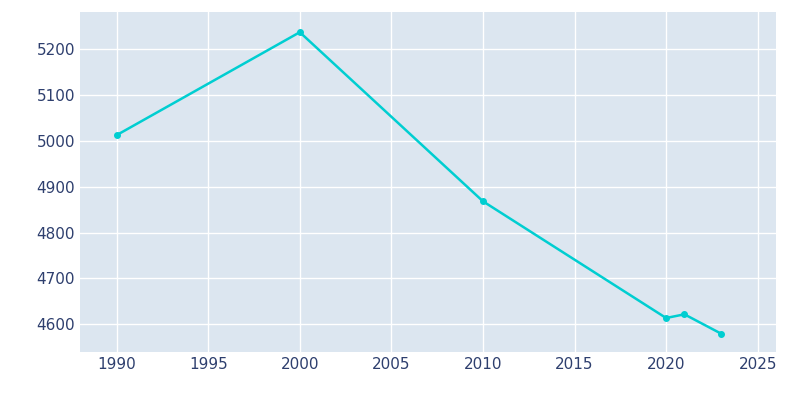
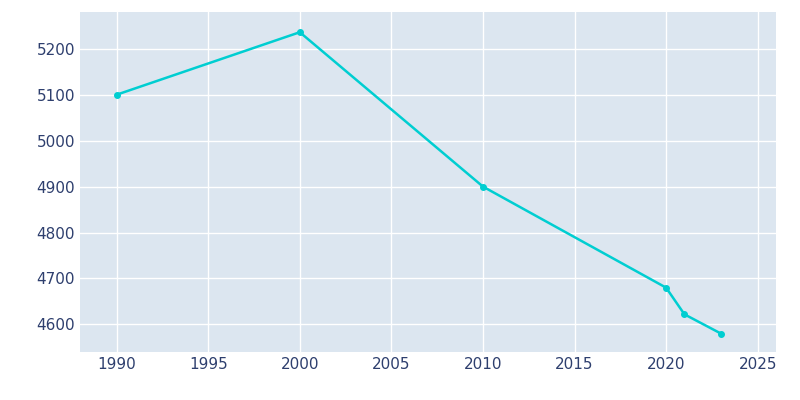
1990: 5012 -> 5100
2010: 4868 -> 4900
2020: 4614 -> 4680
